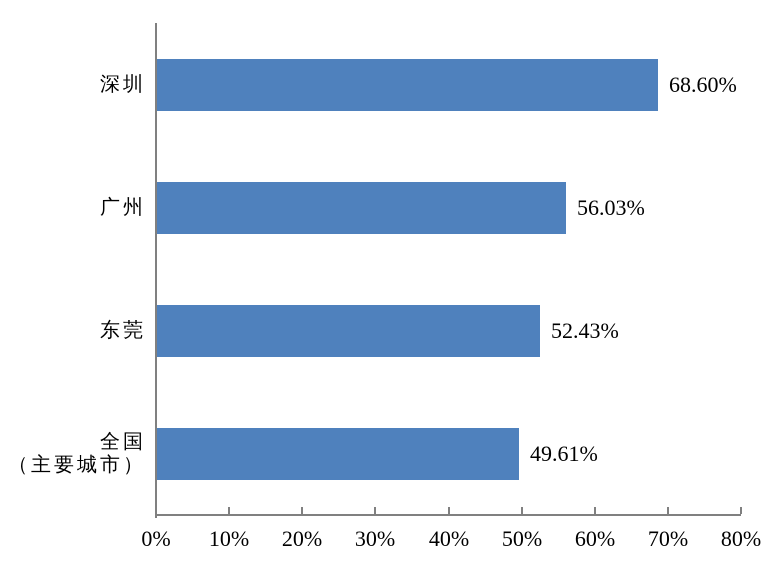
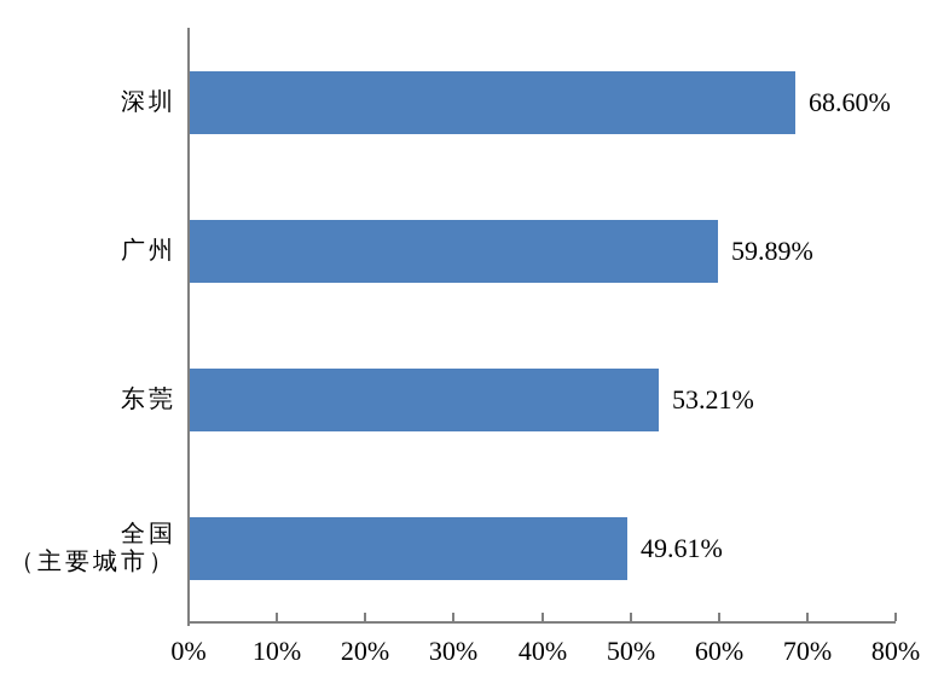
广州: 56.03% -> 59.89%
东莞: 52.43% -> 53.21%
